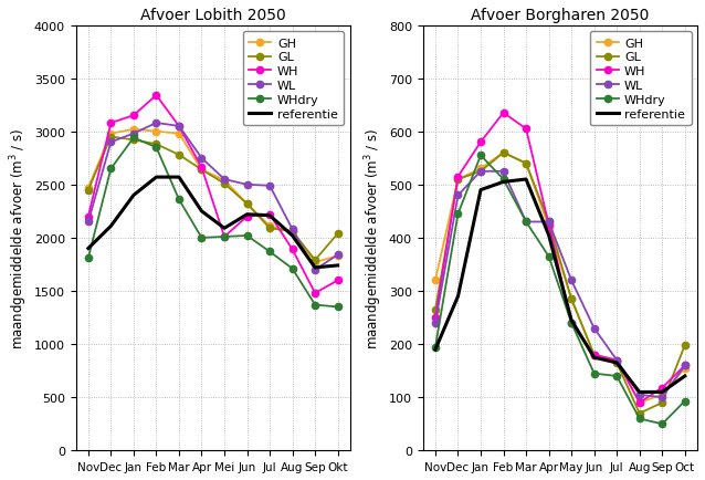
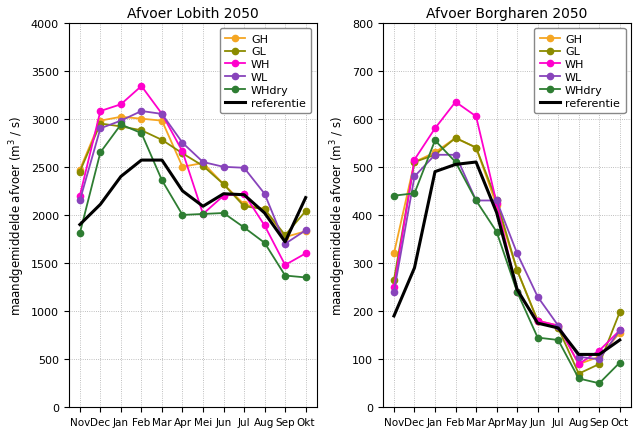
Afvoer Lobith 2050/GH/Apr: 2640 -> 2500
Afvoer Lobith 2050/WL/Aug: 2080 -> 2220
Afvoer Lobith 2050/referentie/Okt: 1740 -> 2180
Afvoer Borgharen 2050/WHdry/Nov: 195 -> 440
